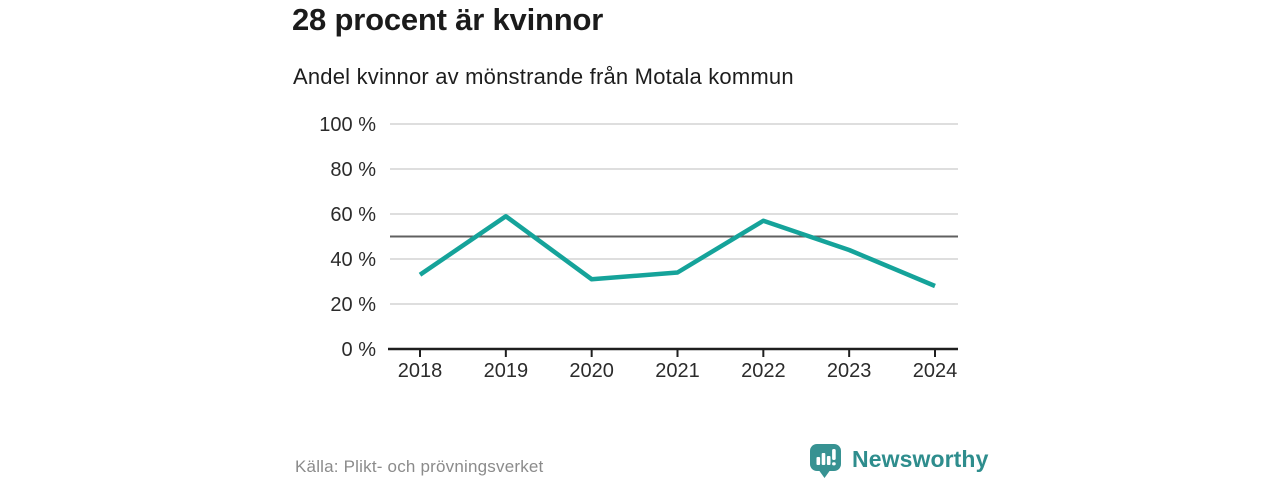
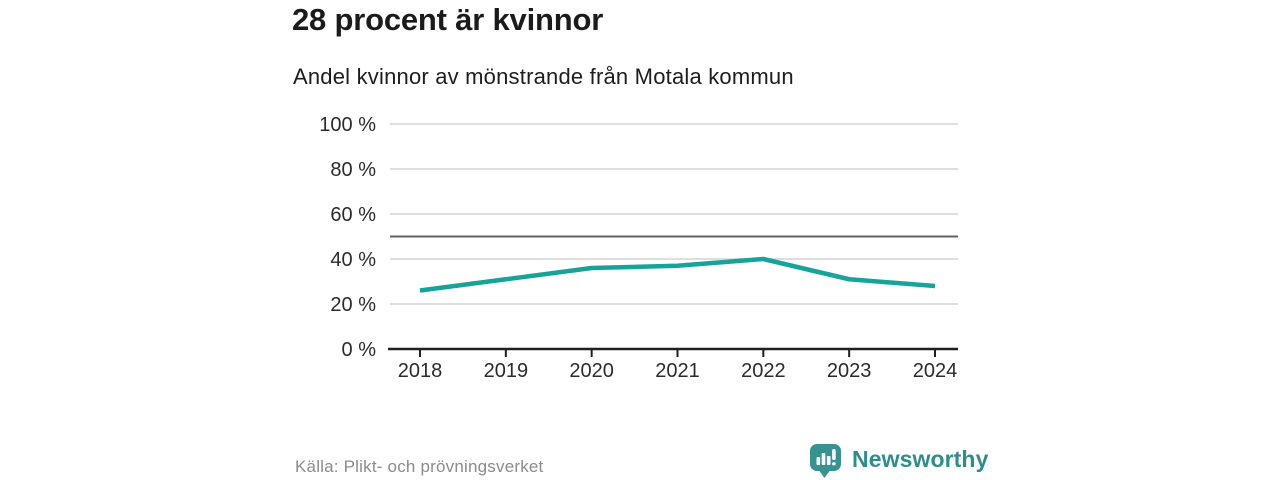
2018: 33% -> 26%
2019: 59% -> 31%
2020: 31% -> 36%
2021: 34% -> 37%
2022: 57% -> 40%
2023: 44% -> 31%
